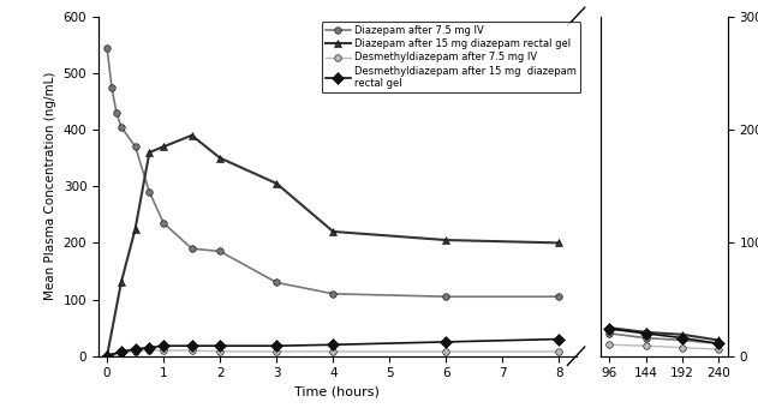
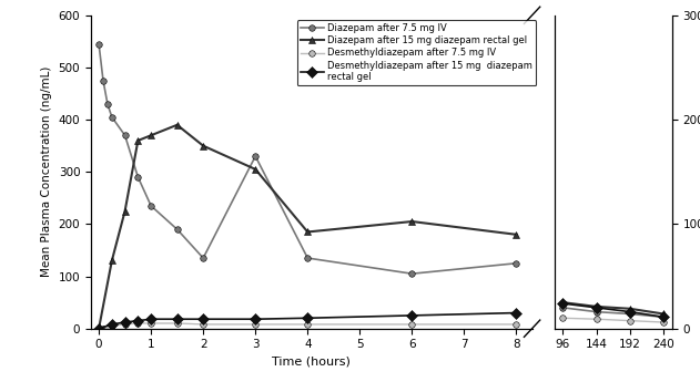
Diazepam after 7.5 mg IV/2: 185 -> 135
Diazepam after 7.5 mg IV/3: 130 -> 330
Diazepam after 7.5 mg IV/4: 110 -> 135
Diazepam after 15 mg diazepam rectal gel/4: 220 -> 185
Diazepam after 7.5 mg IV/8: 105 -> 125
Diazepam after 15 mg diazepam rectal gel/8: 200 -> 180
